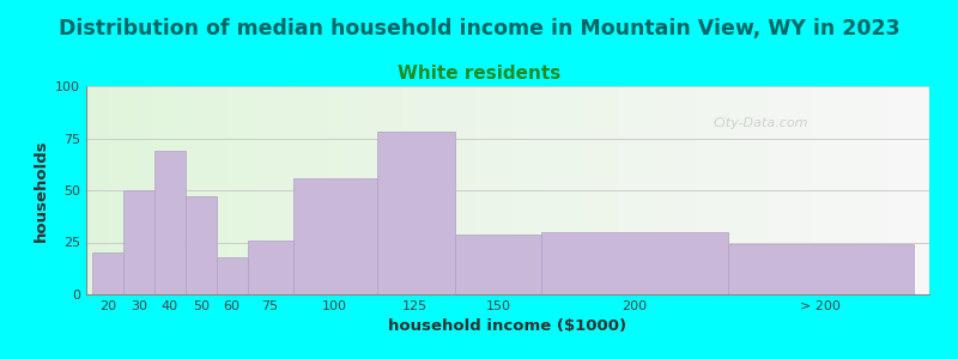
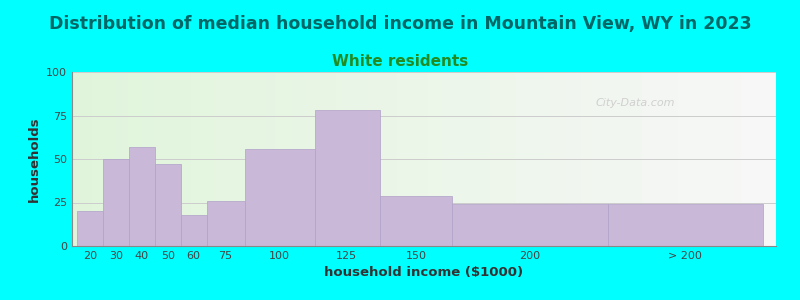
40: 69 -> 57
200: 30 -> 24
